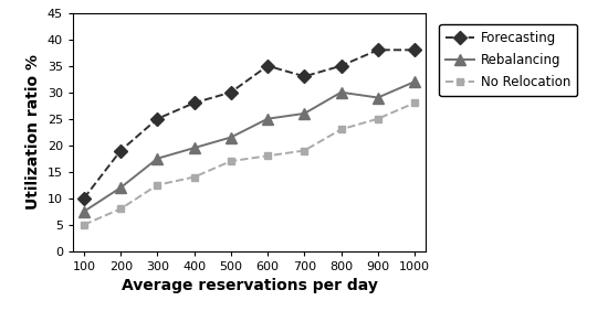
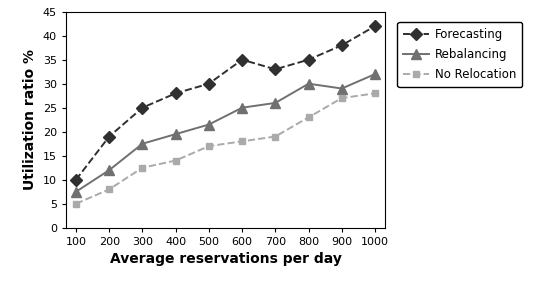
No Relocation/900: 25.0 -> 27.0
Forecasting/1000: 38 -> 42
